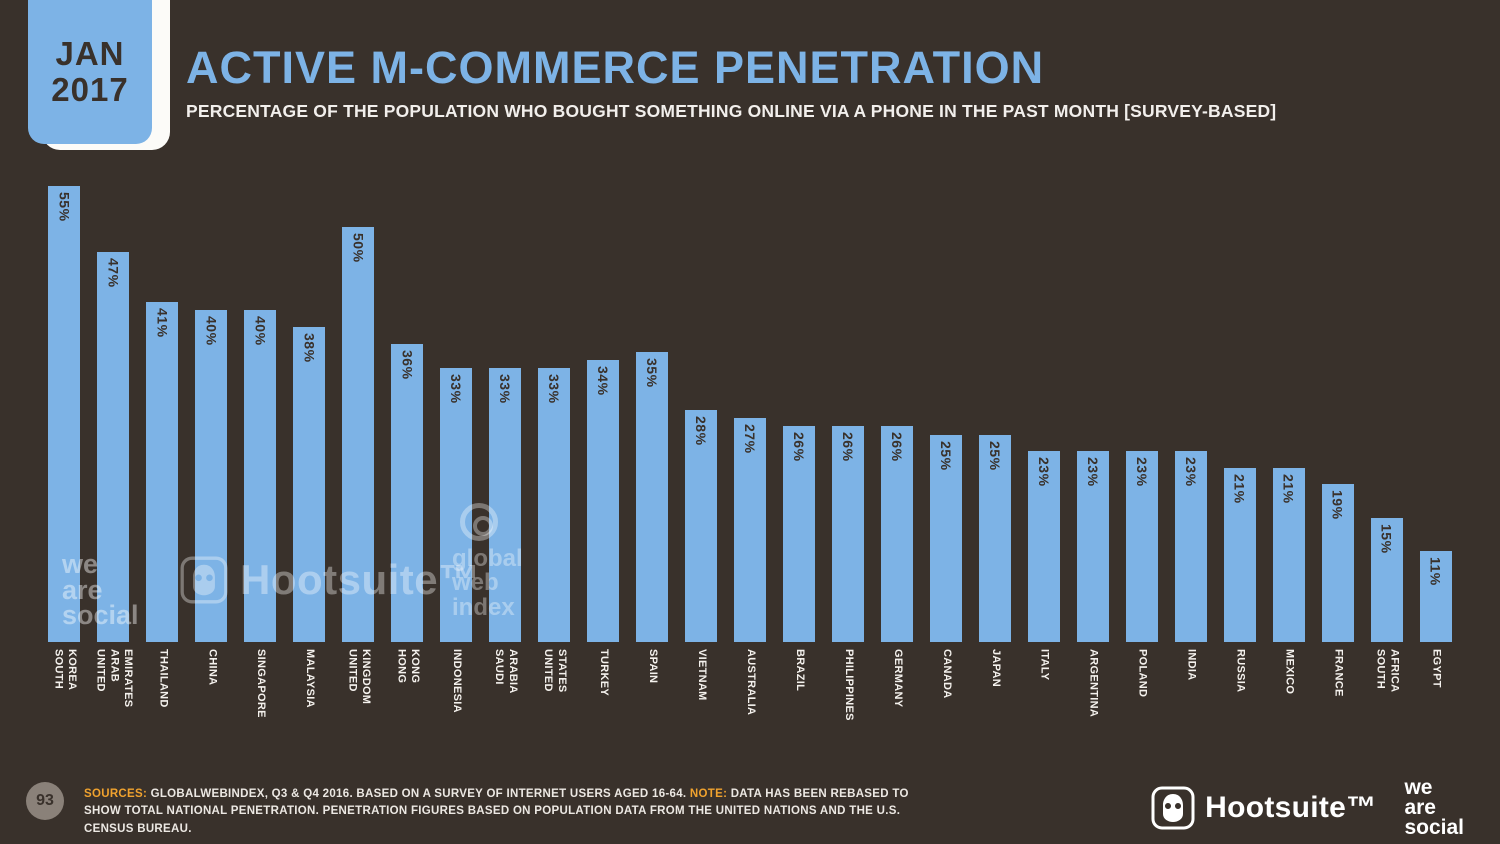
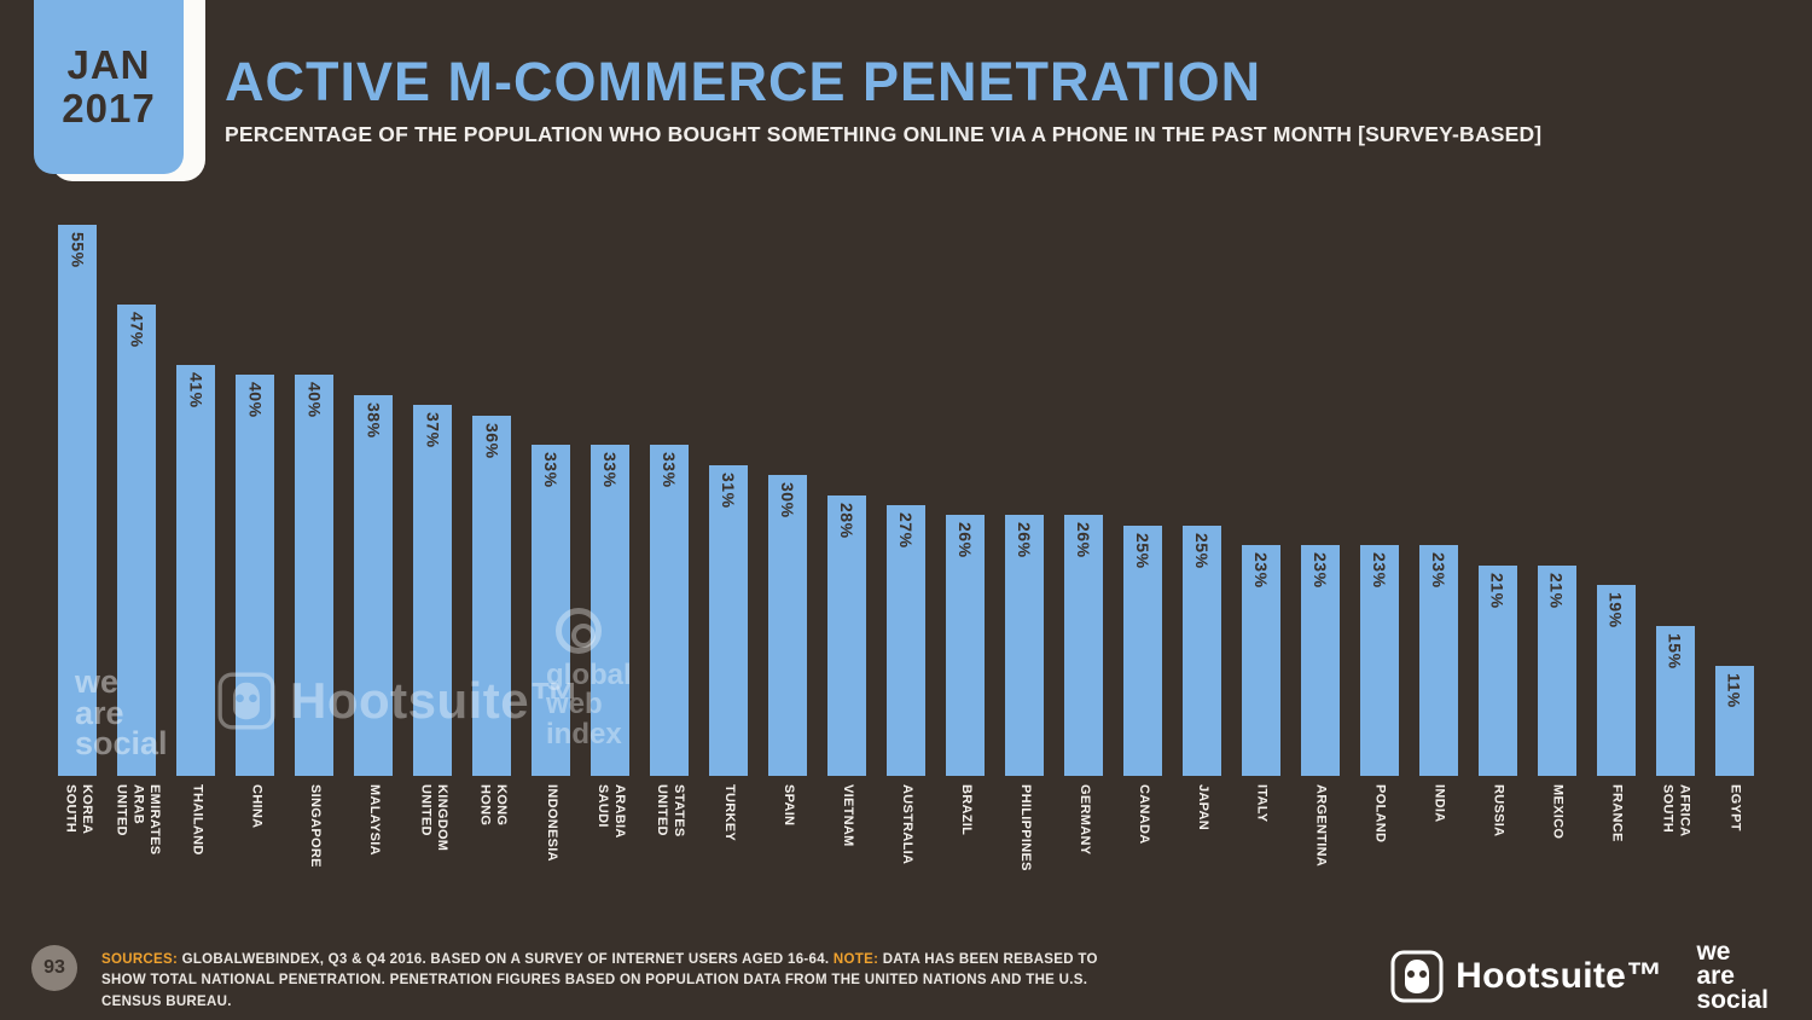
UNITED KINGDOM: 50% -> 37%
TURKEY: 34% -> 31%
SPAIN: 35% -> 30%
